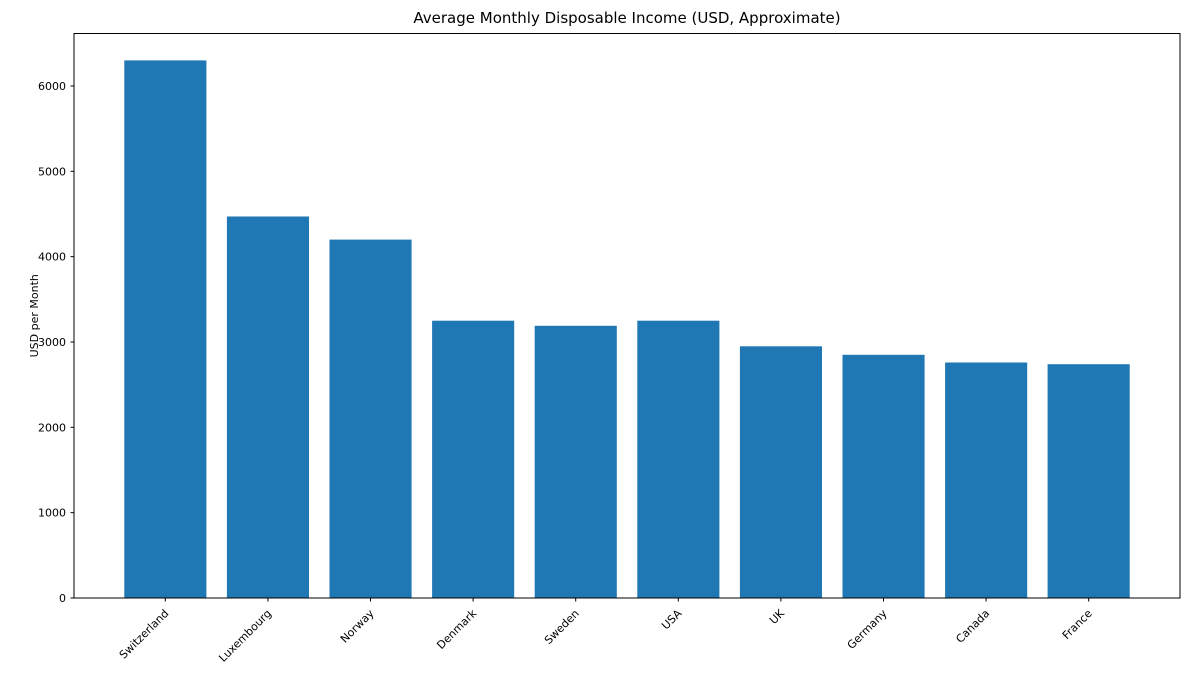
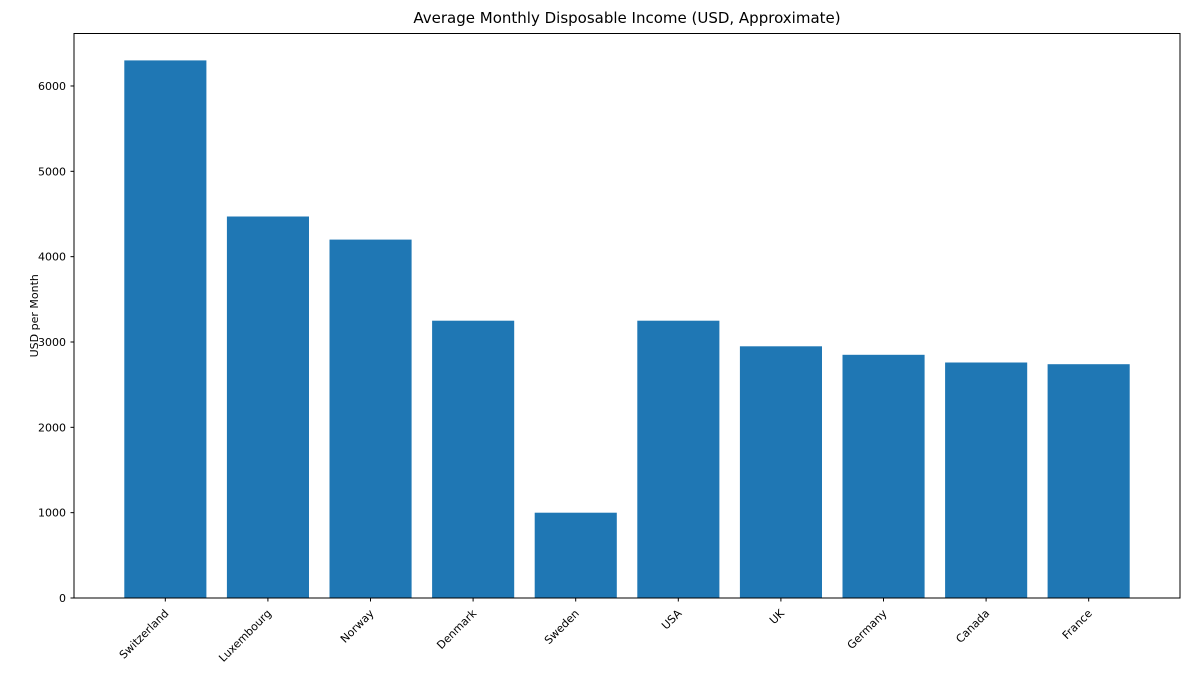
Sweden: 3200 -> 1000
